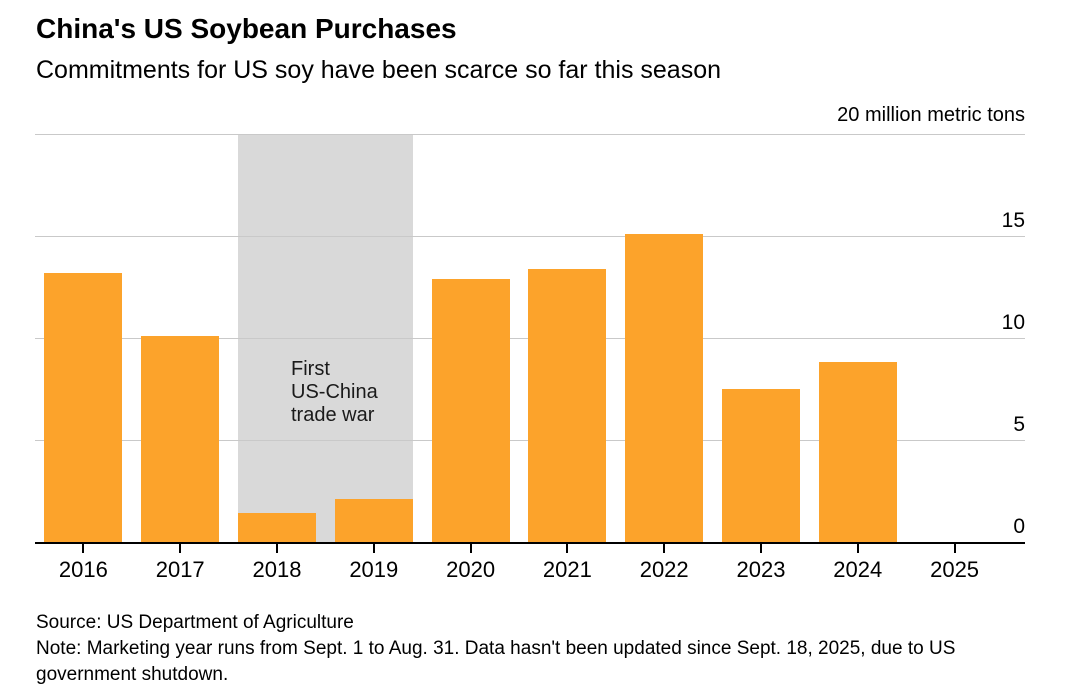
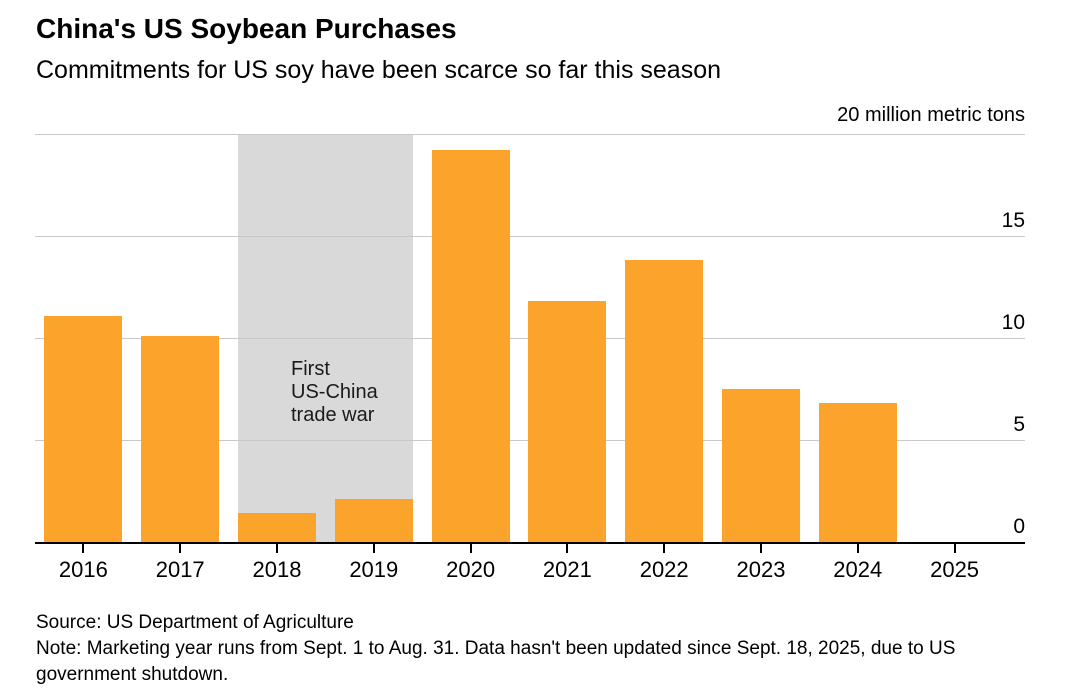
2016: 13.2 -> 11.1
2020: 12.9 -> 19.2
2021: 13.4 -> 11.8
2022: 15.1 -> 13.8
2024: 8.8 -> 6.8
